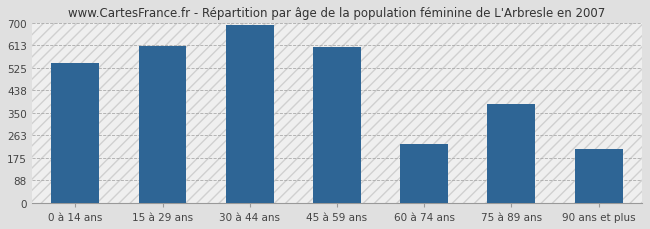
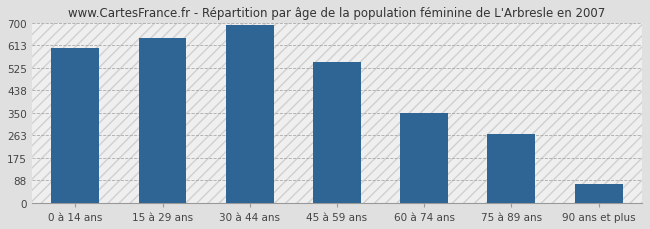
0 à 14 ans: 545 -> 603
15 à 29 ans: 610 -> 643
45 à 59 ans: 605 -> 548
60 à 74 ans: 230 -> 348
75 à 89 ans: 385 -> 268
90 ans et plus: 210 -> 75
